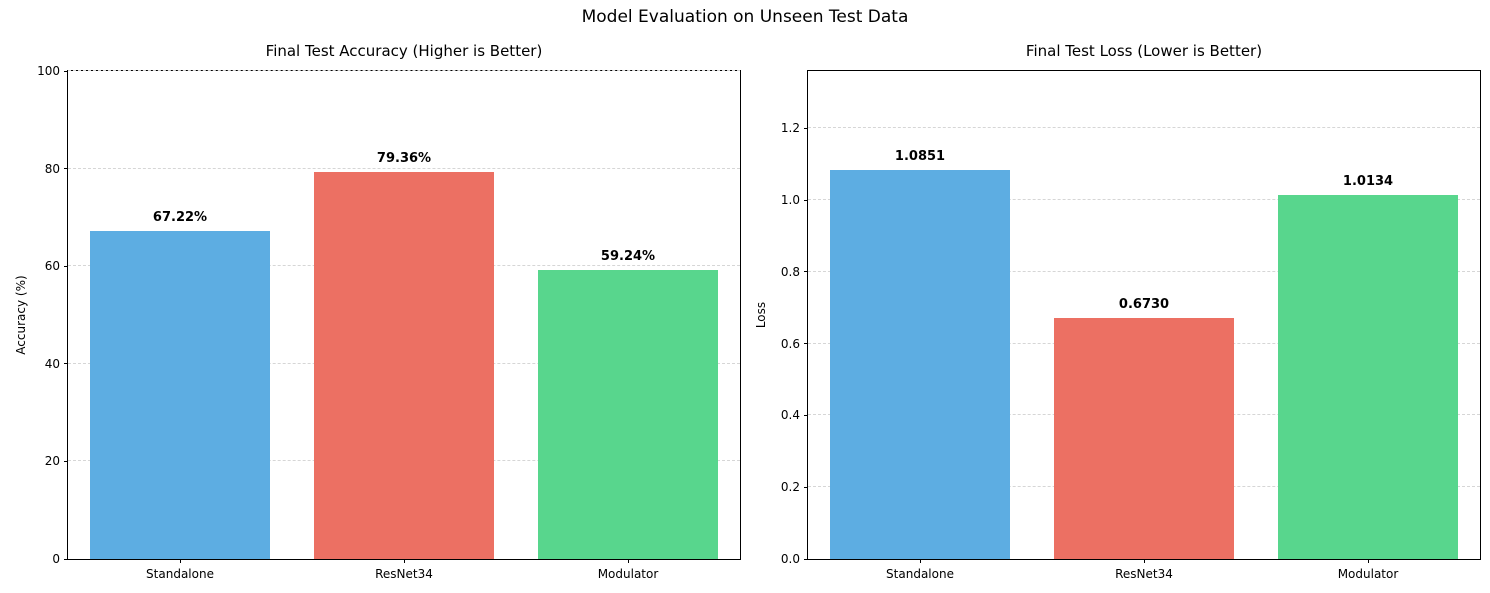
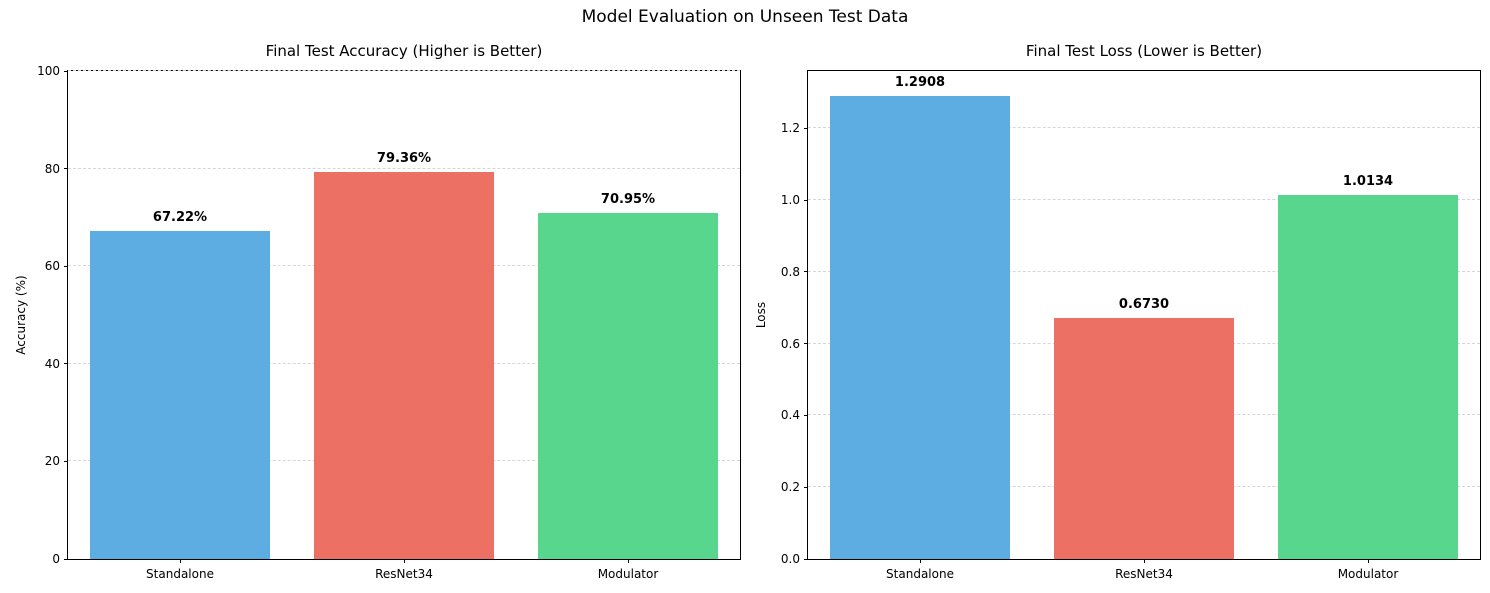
Final Test Accuracy (Higher is Better)/Modulator: 59.24% -> 70.95%
Final Test Loss (Lower is Better)/Standalone: 1.0851 -> 1.2908
